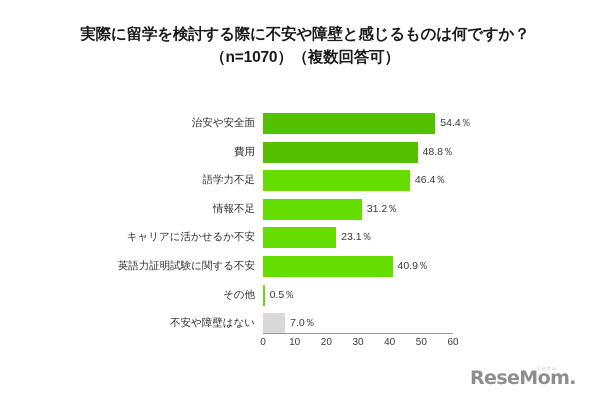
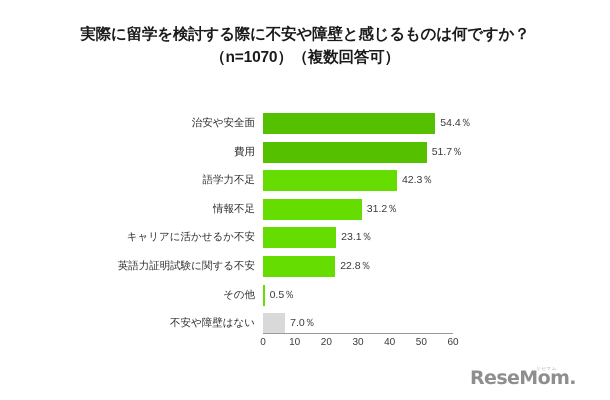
費用: 48.8 -> 51.7
語学力不足: 46.4 -> 42.3
英語力証明試験に関する不安: 40.9 -> 22.8
